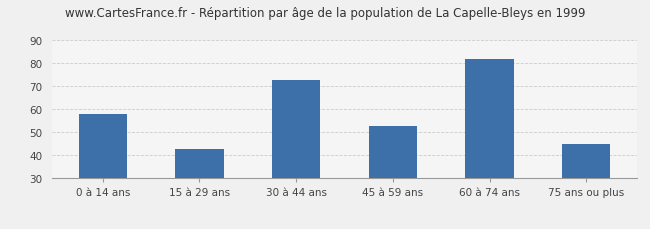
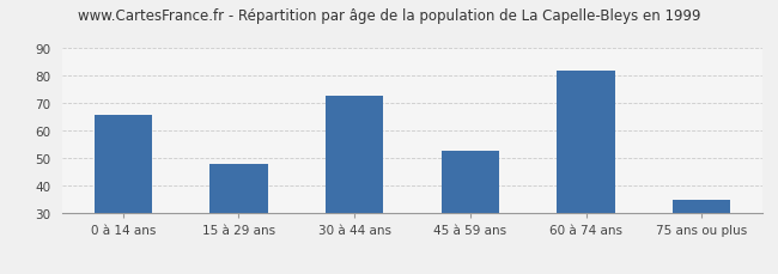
0 à 14 ans: 58 -> 66
15 à 29 ans: 43 -> 48
75 ans ou plus: 45 -> 35
